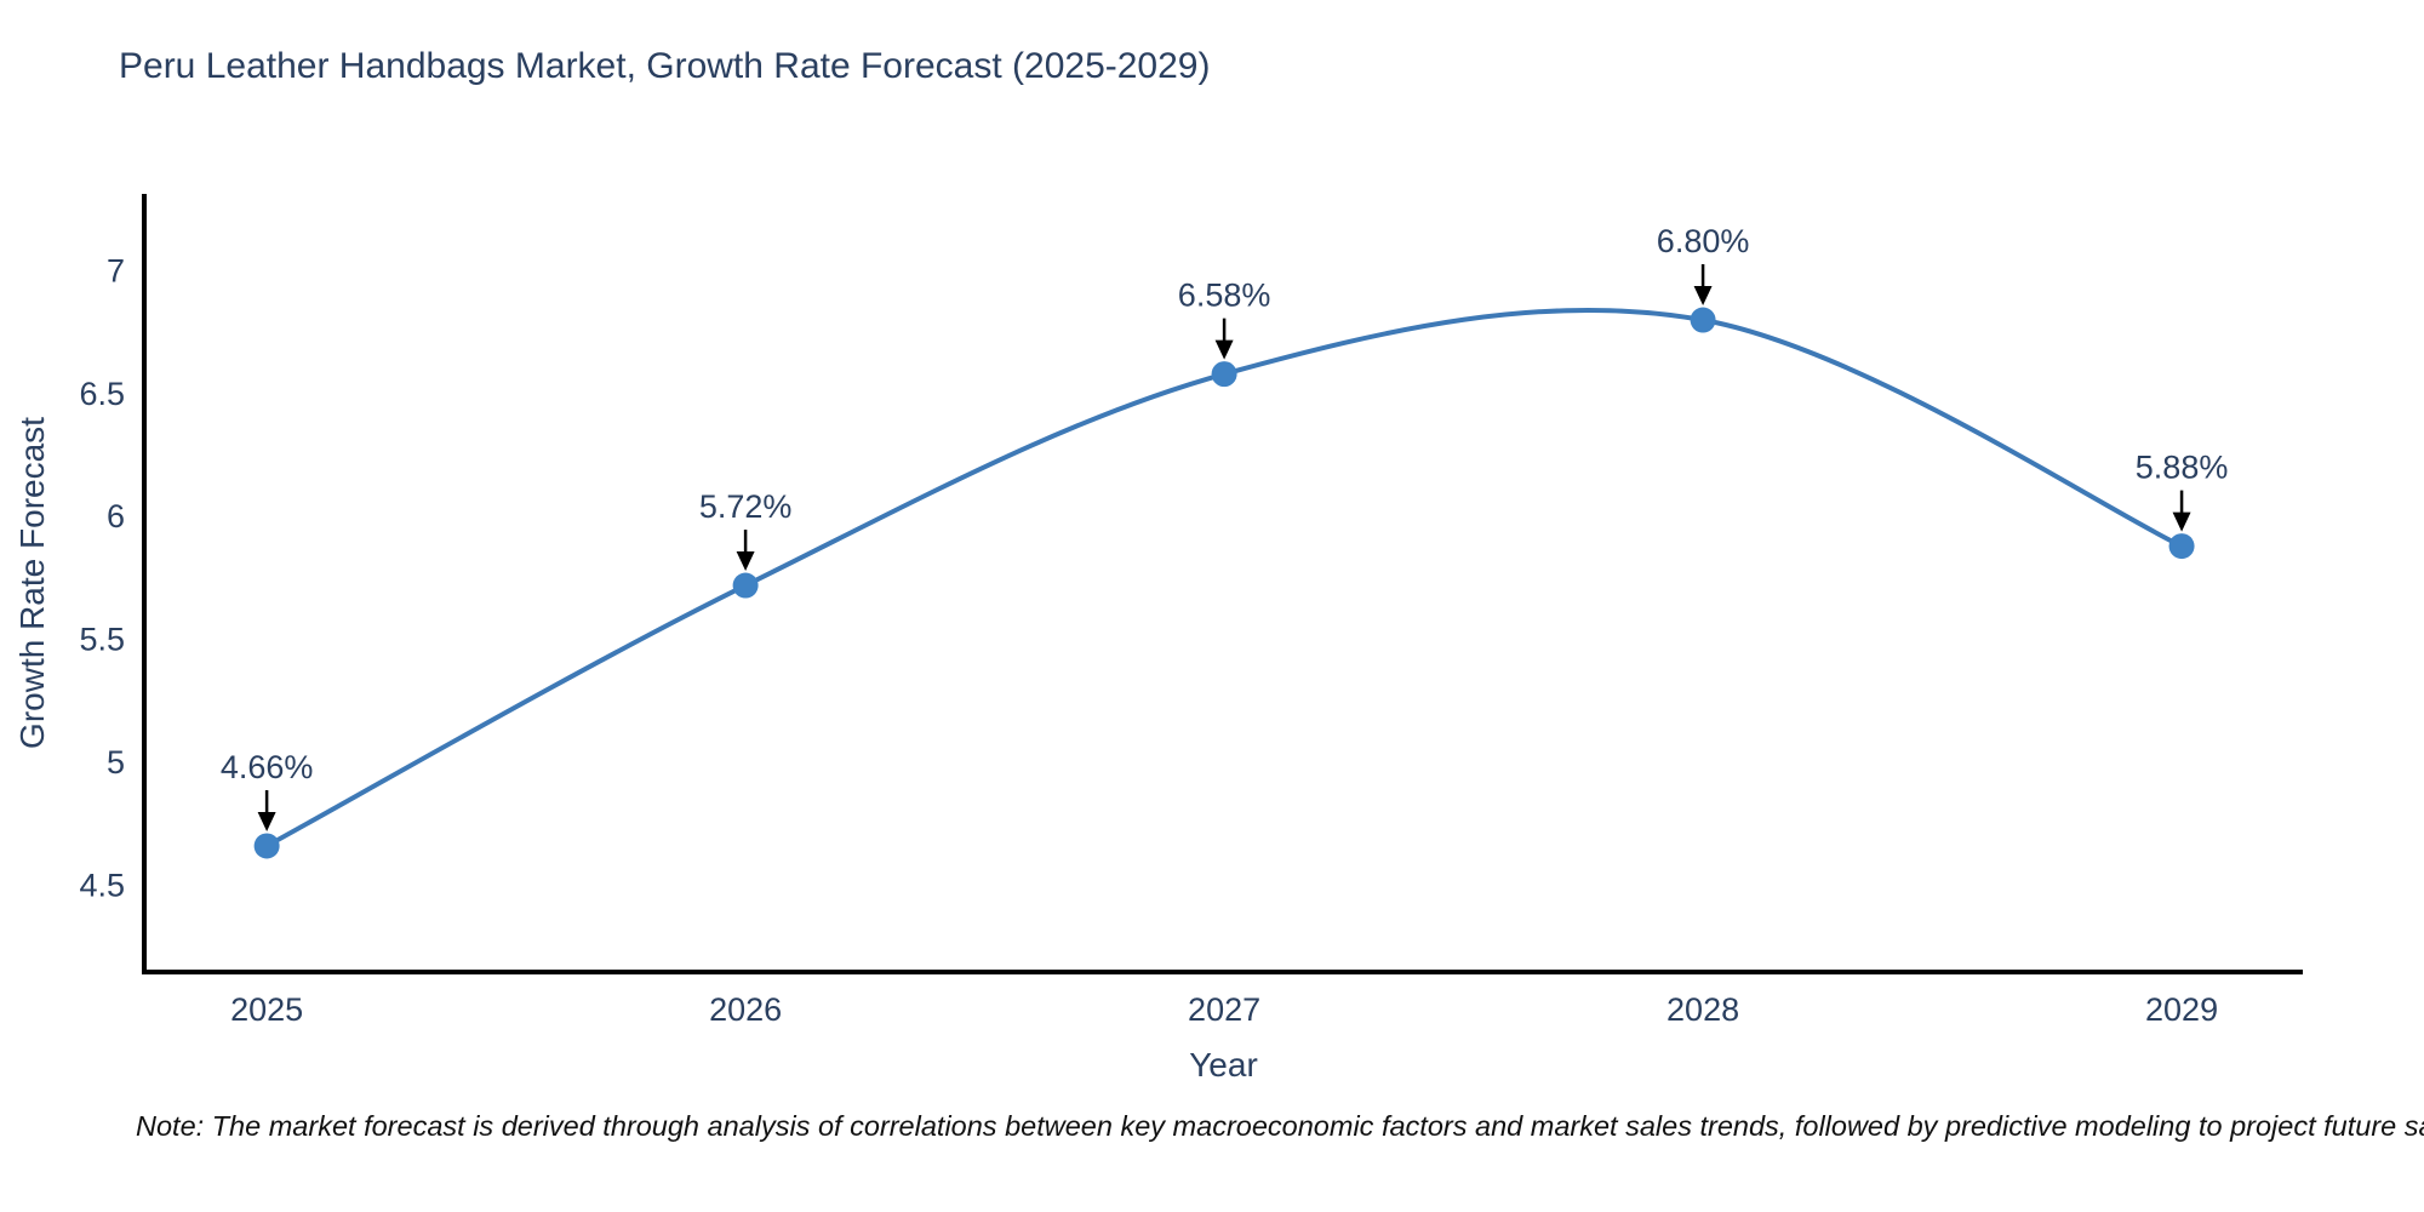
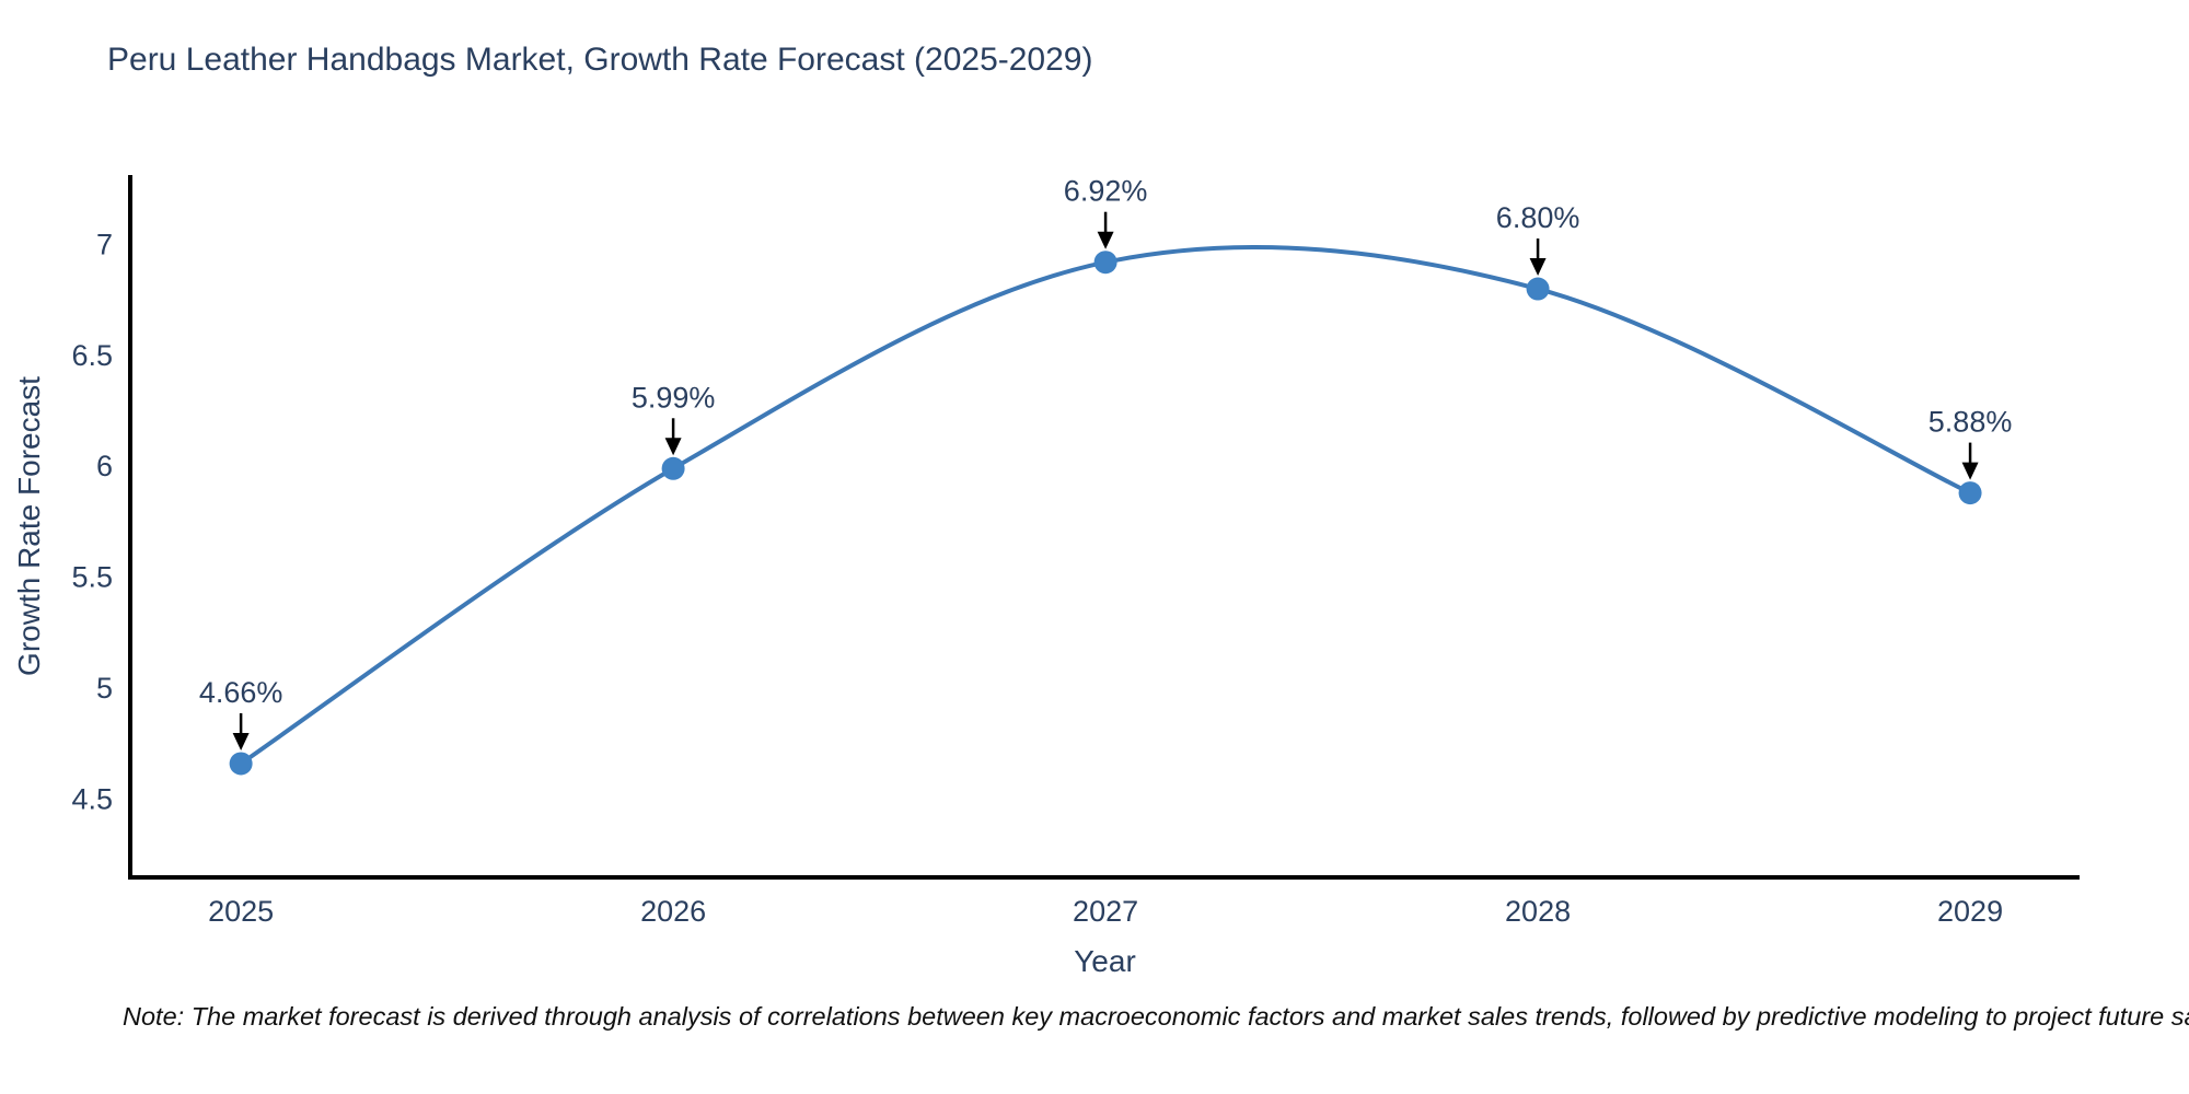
2026: 5.72% -> 5.99%
2027: 6.58% -> 6.92%
